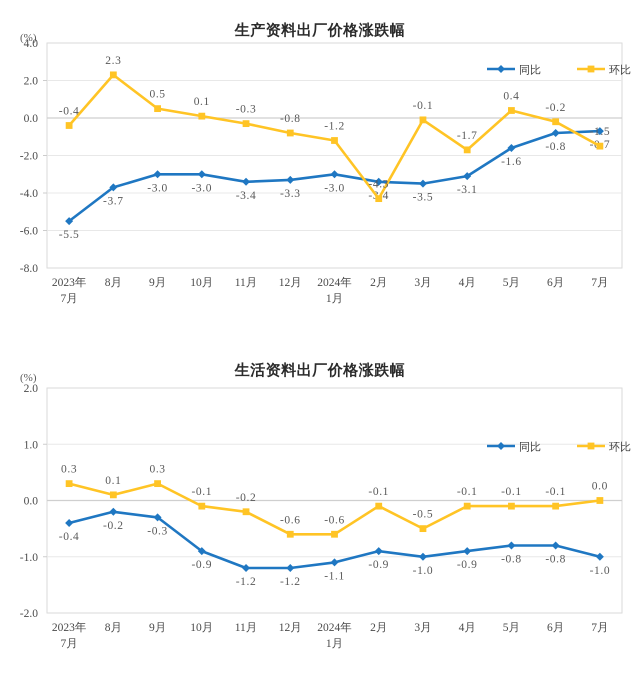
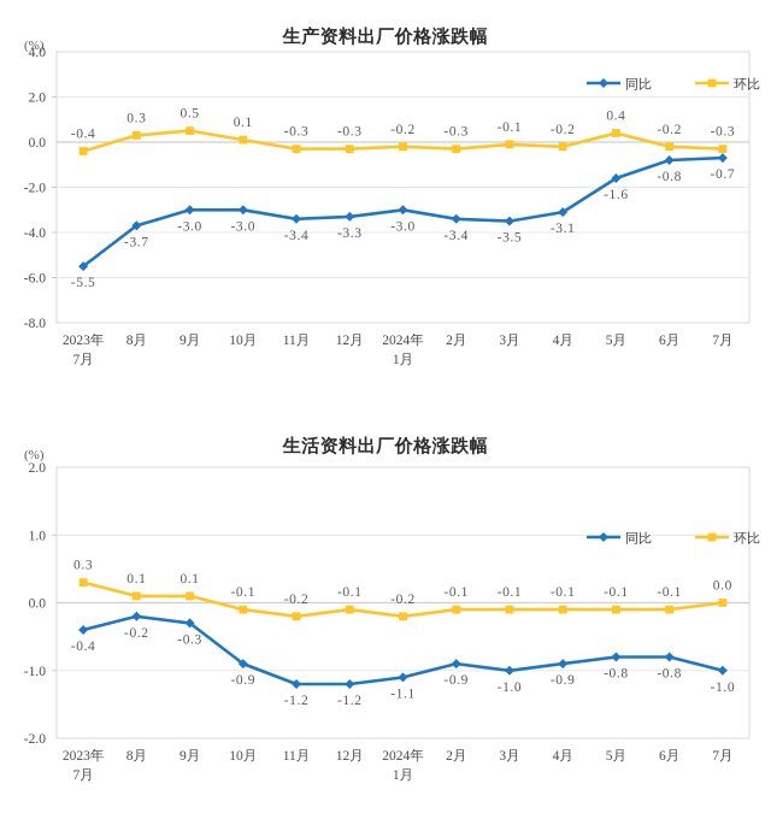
生产资料出厂价格涨跌幅/环比/8月: 2.3 -> 0.3
生产资料出厂价格涨跌幅/环比/12月: -0.8 -> -0.3
生产资料出厂价格涨跌幅/环比/2024年1月: -1.2 -> -0.2
生产资料出厂价格涨跌幅/环比/2月: -4.3 -> -0.3
生产资料出厂价格涨跌幅/环比/4月: -1.7 -> -0.2
生产资料出厂价格涨跌幅/环比/7月: -1.5 -> -0.3
生活资料出厂价格涨跌幅/环比/9月: 0.3 -> 0.1
生活资料出厂价格涨跌幅/环比/12月: -0.6 -> -0.1
生活资料出厂价格涨跌幅/环比/2024年1月: -0.6 -> -0.2
生活资料出厂价格涨跌幅/环比/3月: -0.5 -> -0.1
